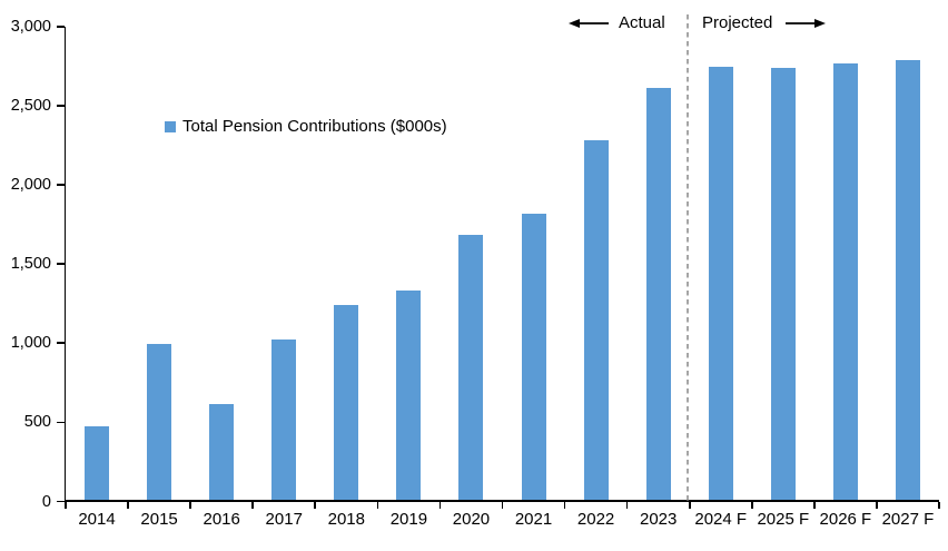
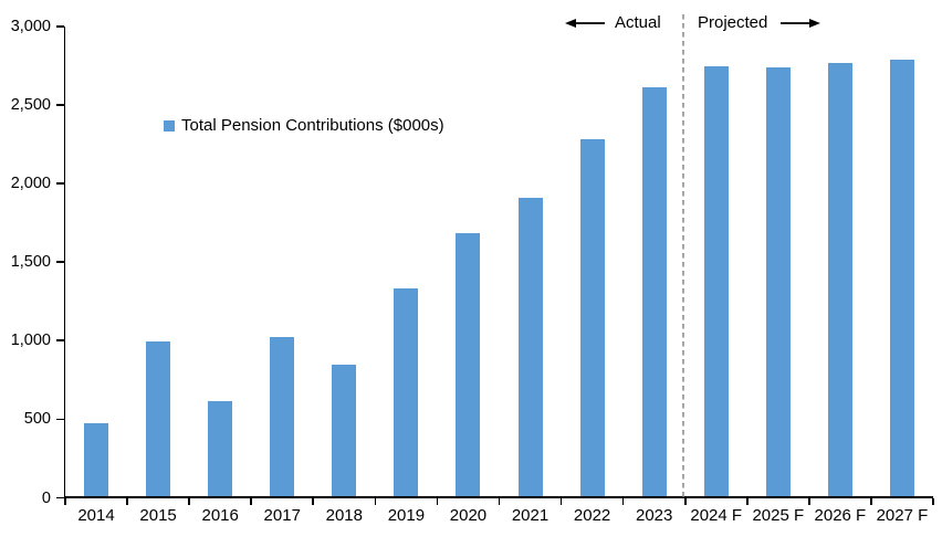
2018: 1240 -> 850
2021: 1820 -> 1910
